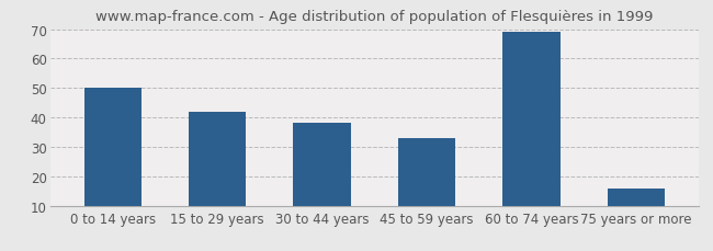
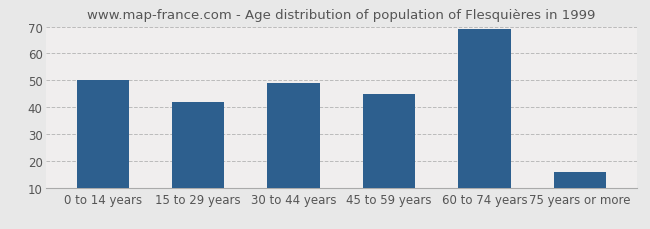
30 to 44 years: 38 -> 49
45 to 59 years: 33 -> 45
